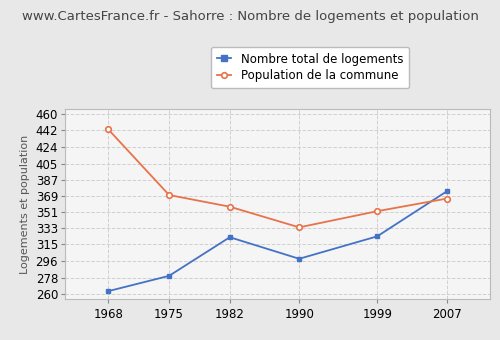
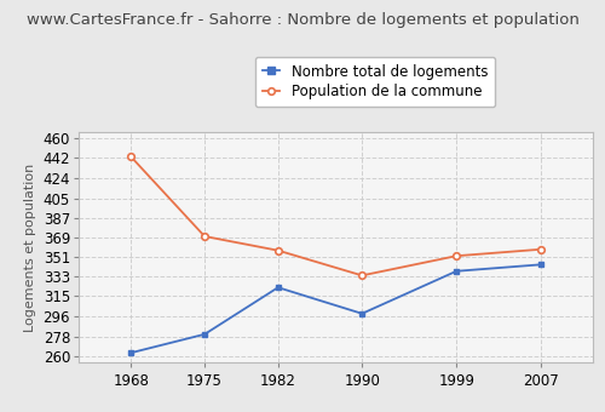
Nombre total de logements/1999: 324 -> 338
Nombre total de logements/2007: 374 -> 344
Population de la commune/2007: 366 -> 358
